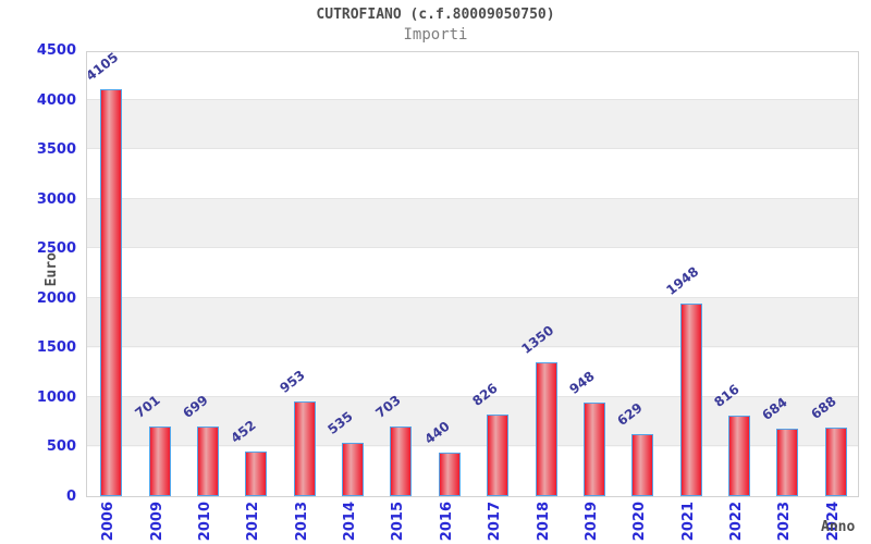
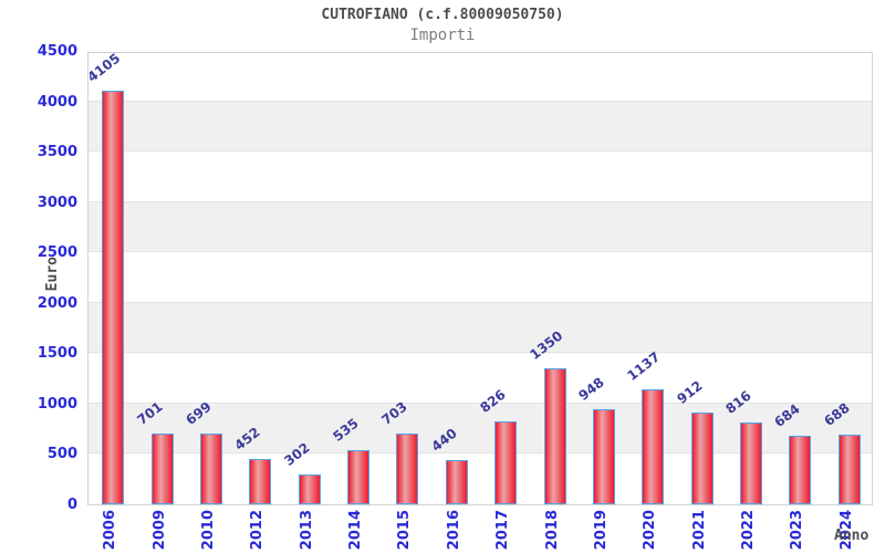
2013: 953 -> 302
2020: 629 -> 1137
2021: 1948 -> 912
